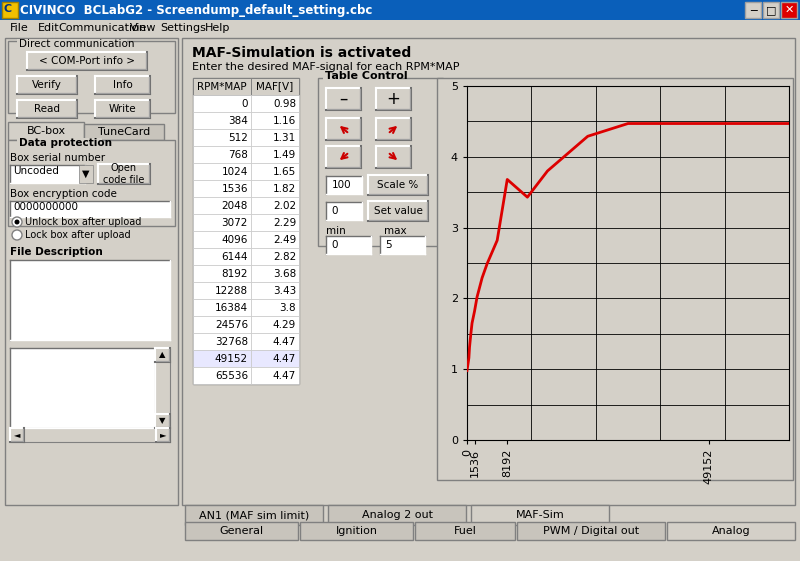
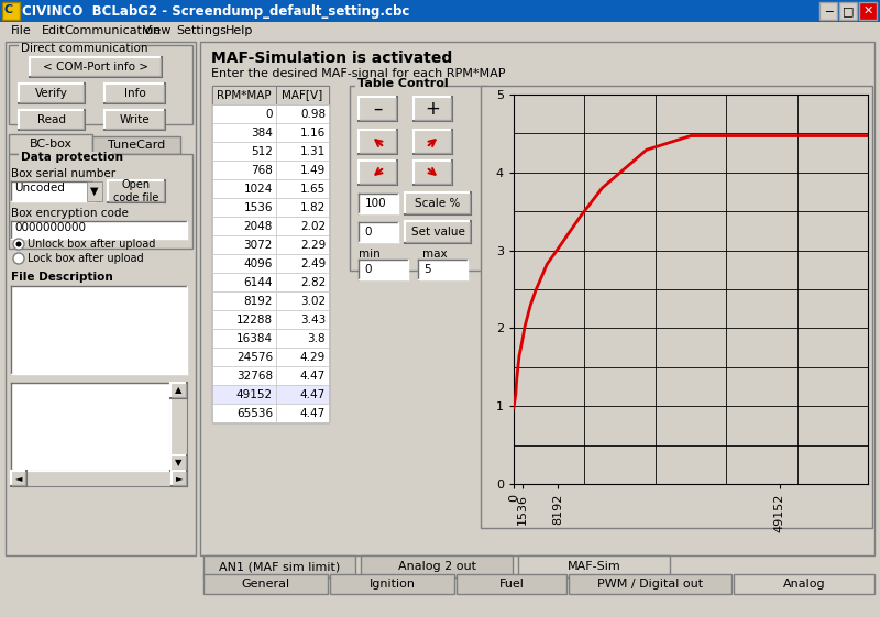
8192: 3.68 -> 3.02
